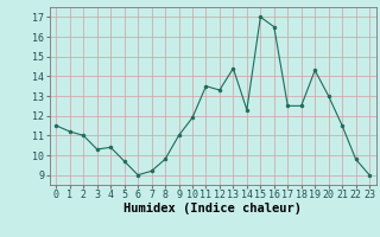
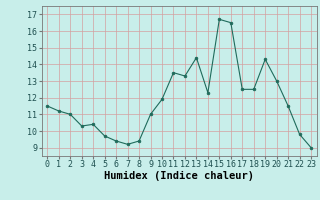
6: 9.0 -> 9.4
8: 9.8 -> 9.4
15: 17.0 -> 16.7
